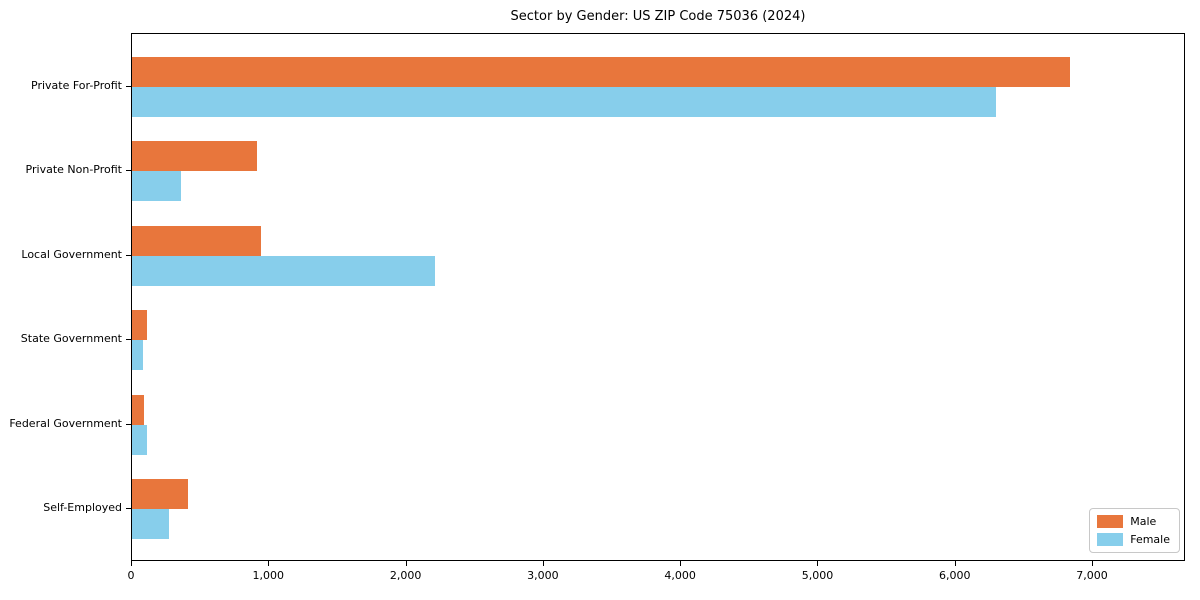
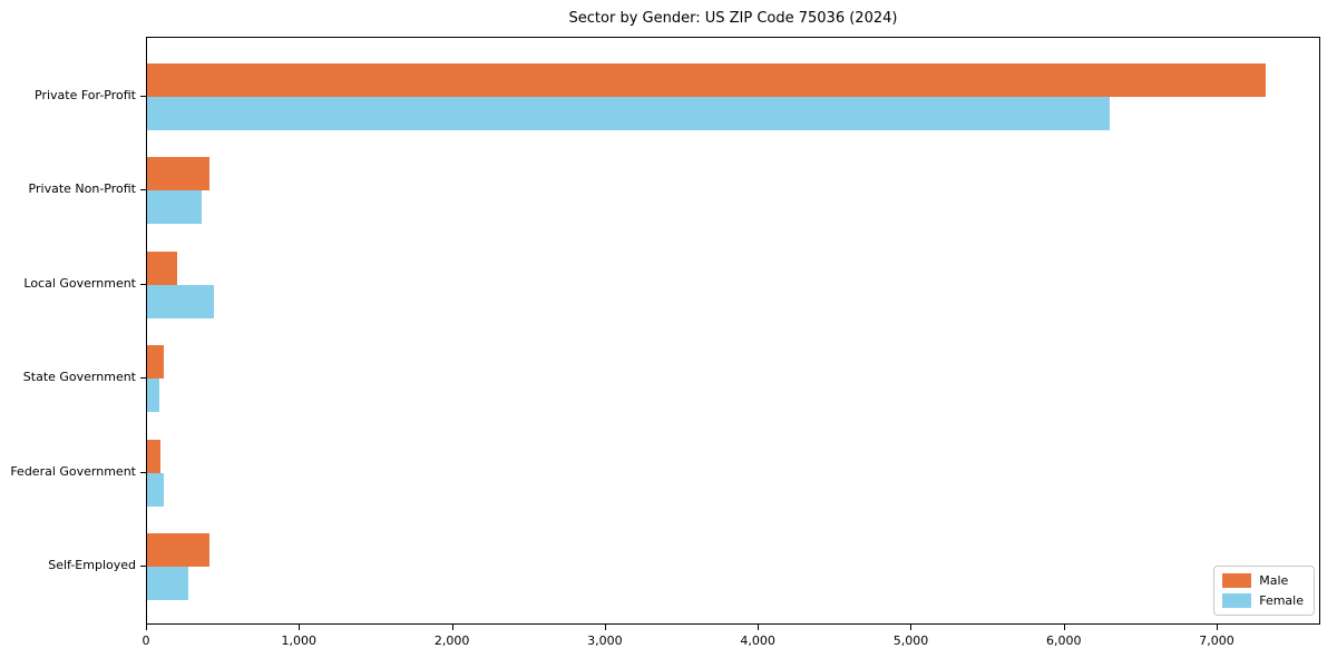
Male/Private For-Profit: 6830 -> 7310
Male/Private Non-Profit: 910 -> 410
Male/Local Government: 940 -> 200
Female/Local Government: 2210 -> 440
